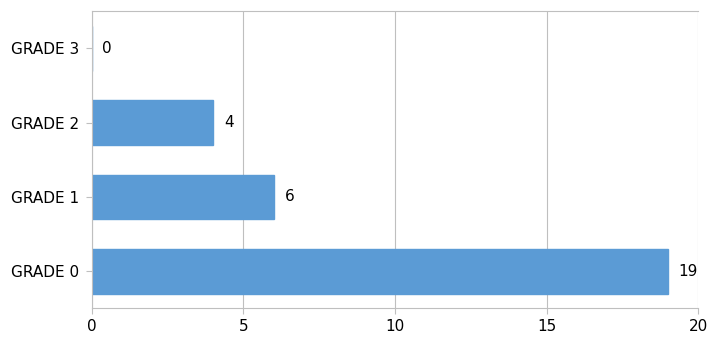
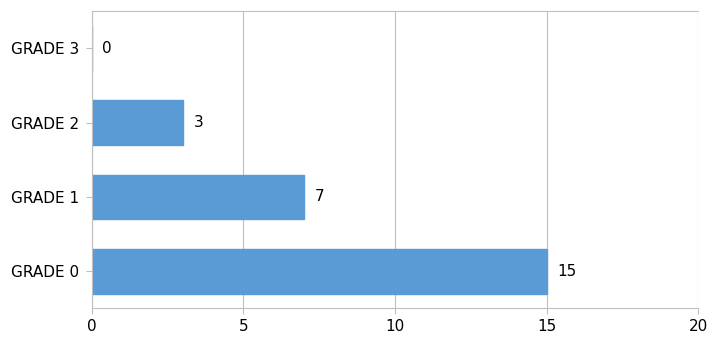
GRADE 2: 4 -> 3
GRADE 1: 6 -> 7
GRADE 0: 19 -> 15
